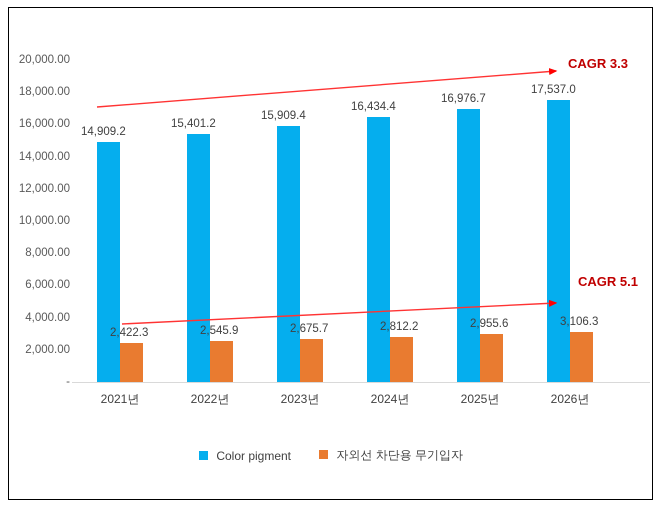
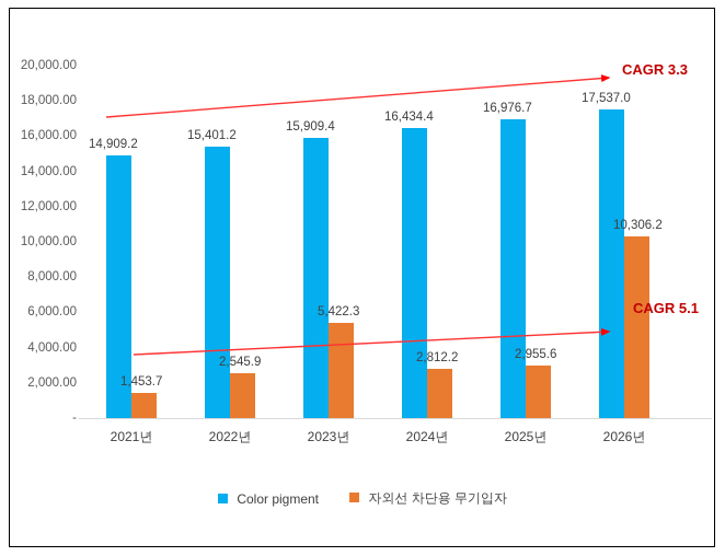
자외선 차단용 무기입자/2021년: 2,422.3 -> 1,453.7
자외선 차단용 무기입자/2023년: 2,675.7 -> 5,422.3
자외선 차단용 무기입자/2026년: 3,106.3 -> 10,306.2
